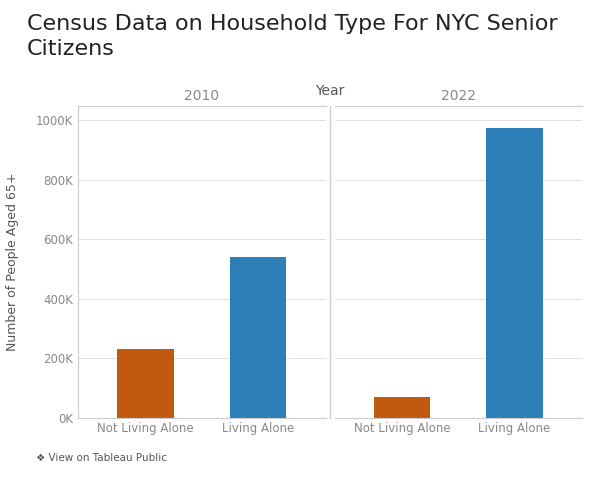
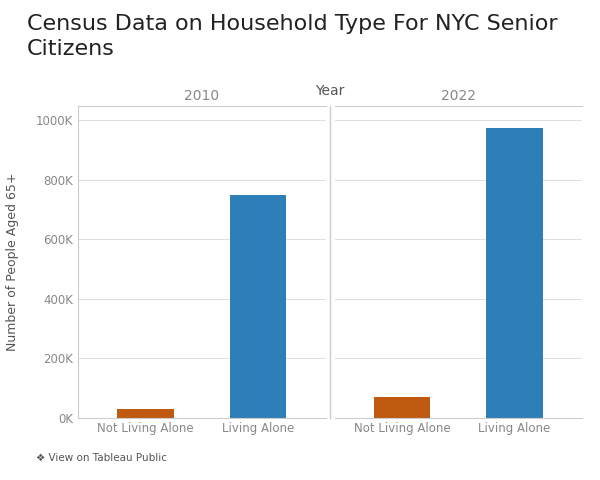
2010/Not Living Alone: 230K -> 30K
2010/Living Alone: 540K -> 750K
